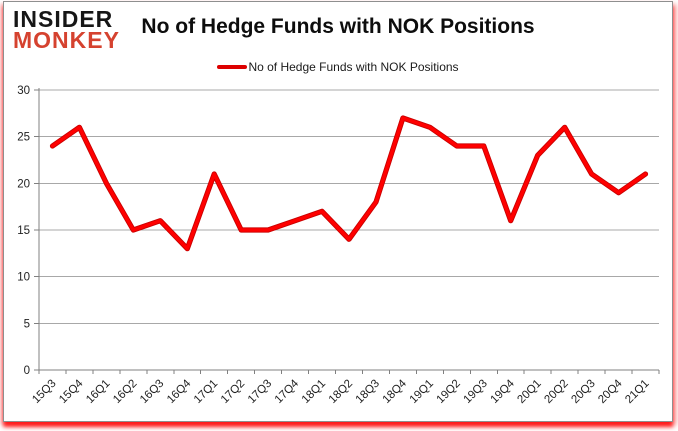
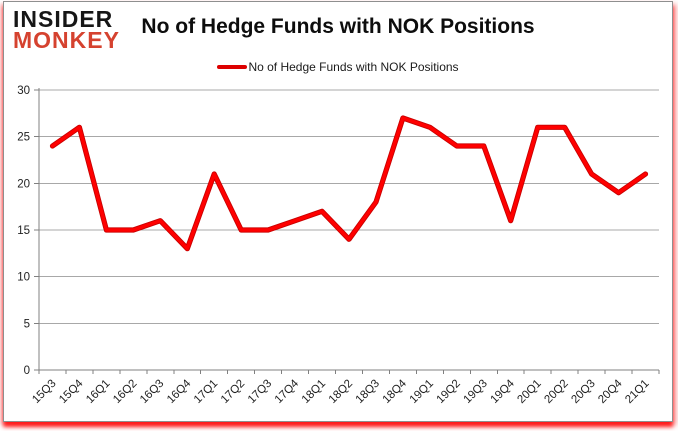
16Q1: 20 -> 15
20Q1: 23 -> 26
